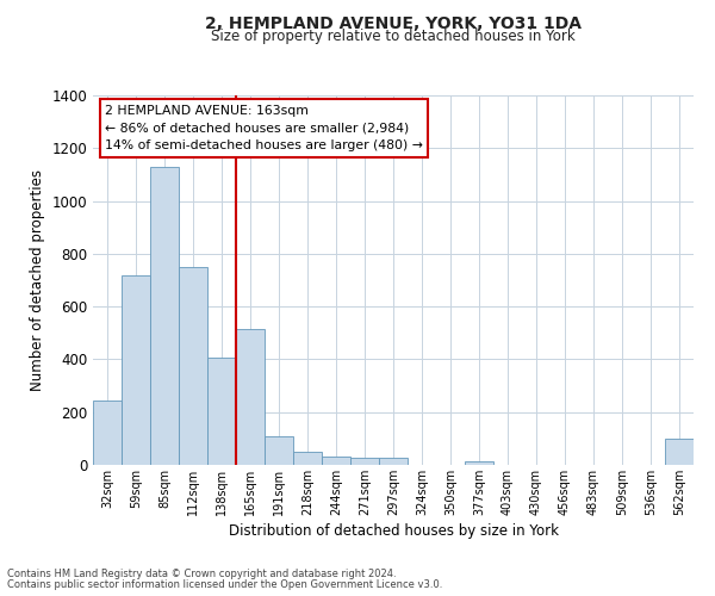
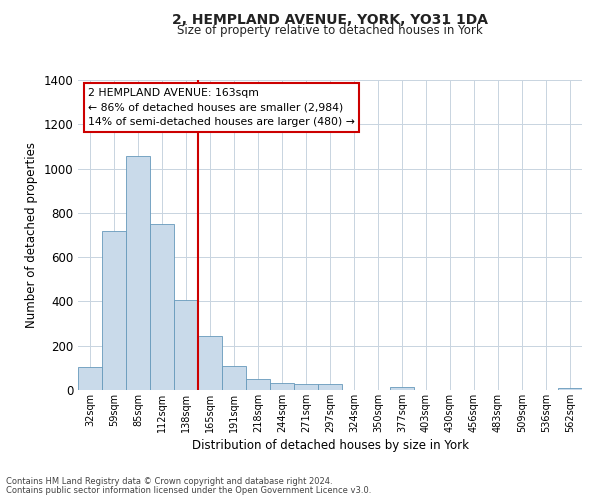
32sqm: 245 -> 105
85sqm: 1130 -> 1055
165sqm: 515 -> 245
562sqm: 100 -> 10
